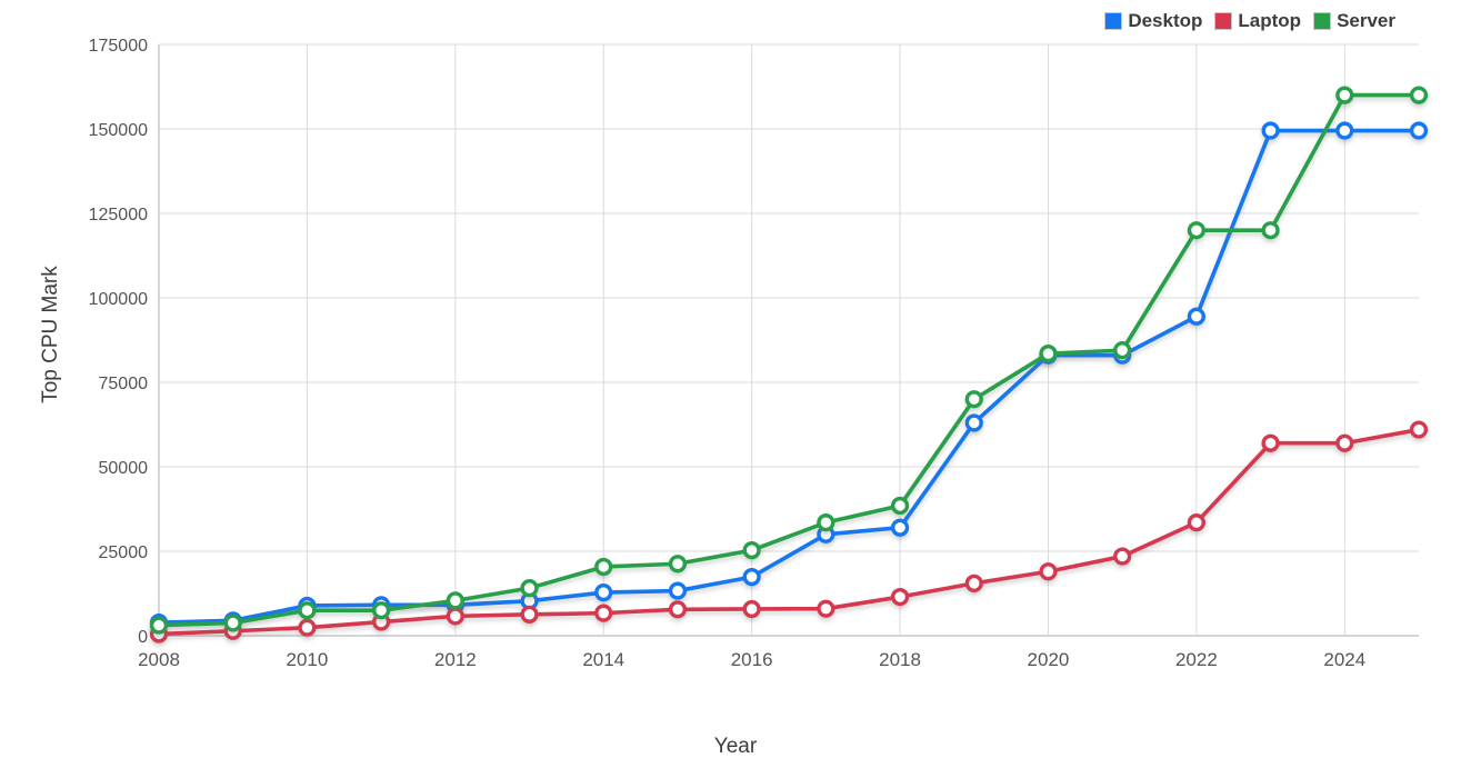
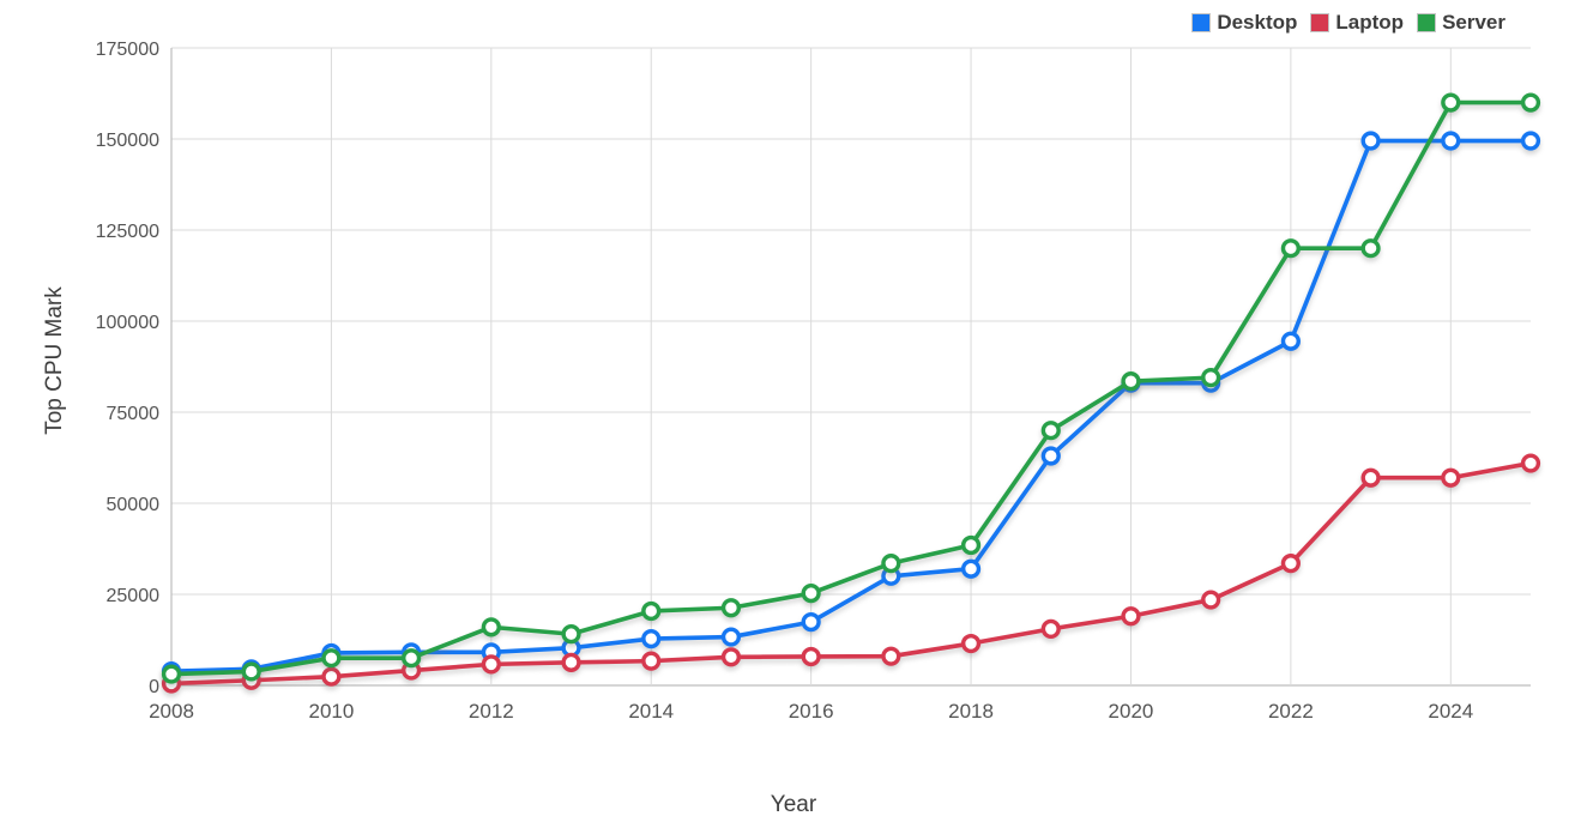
Server/2012: 10000 -> 16000
